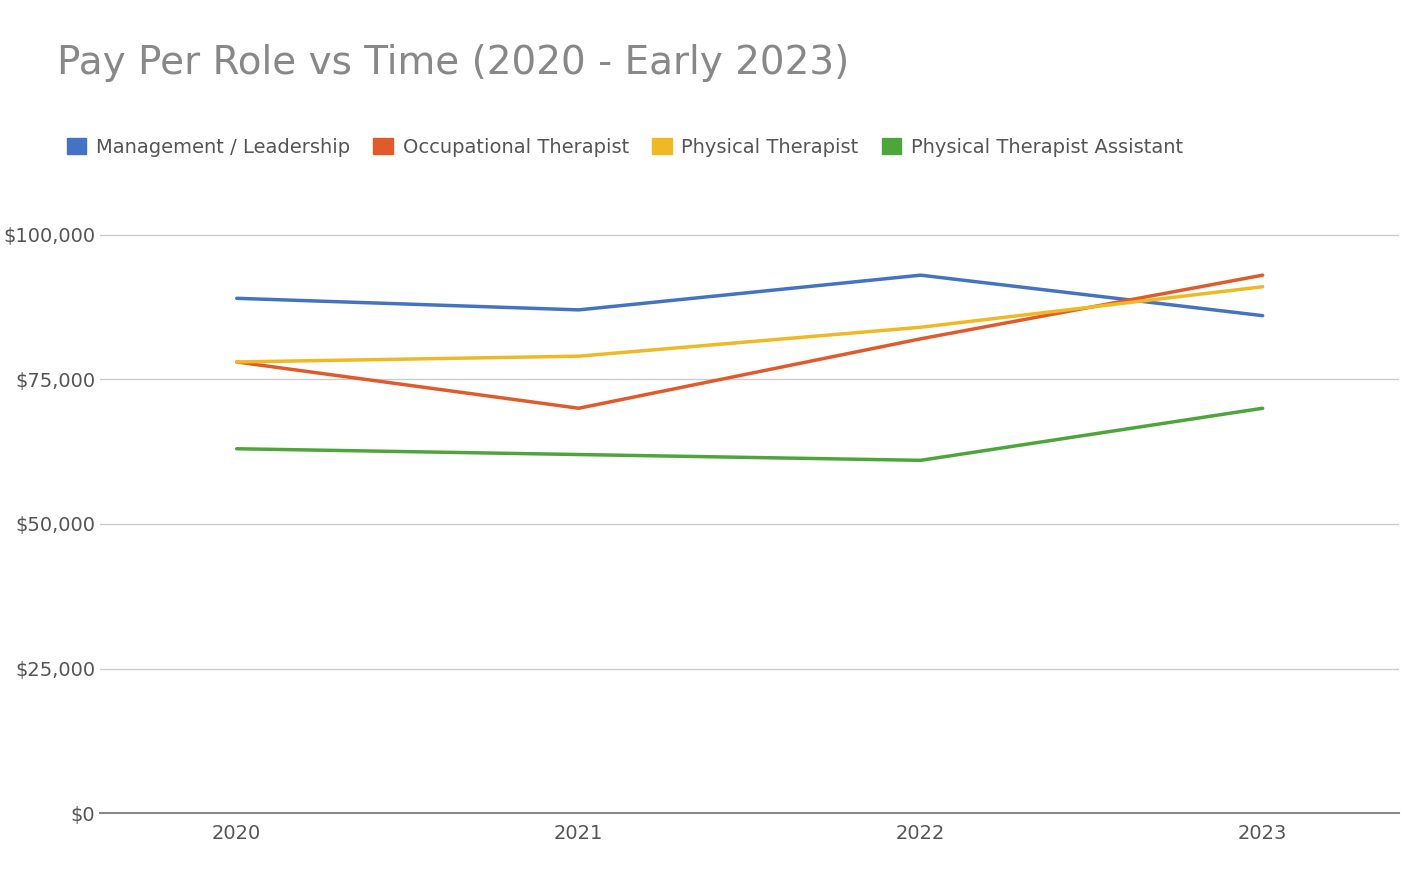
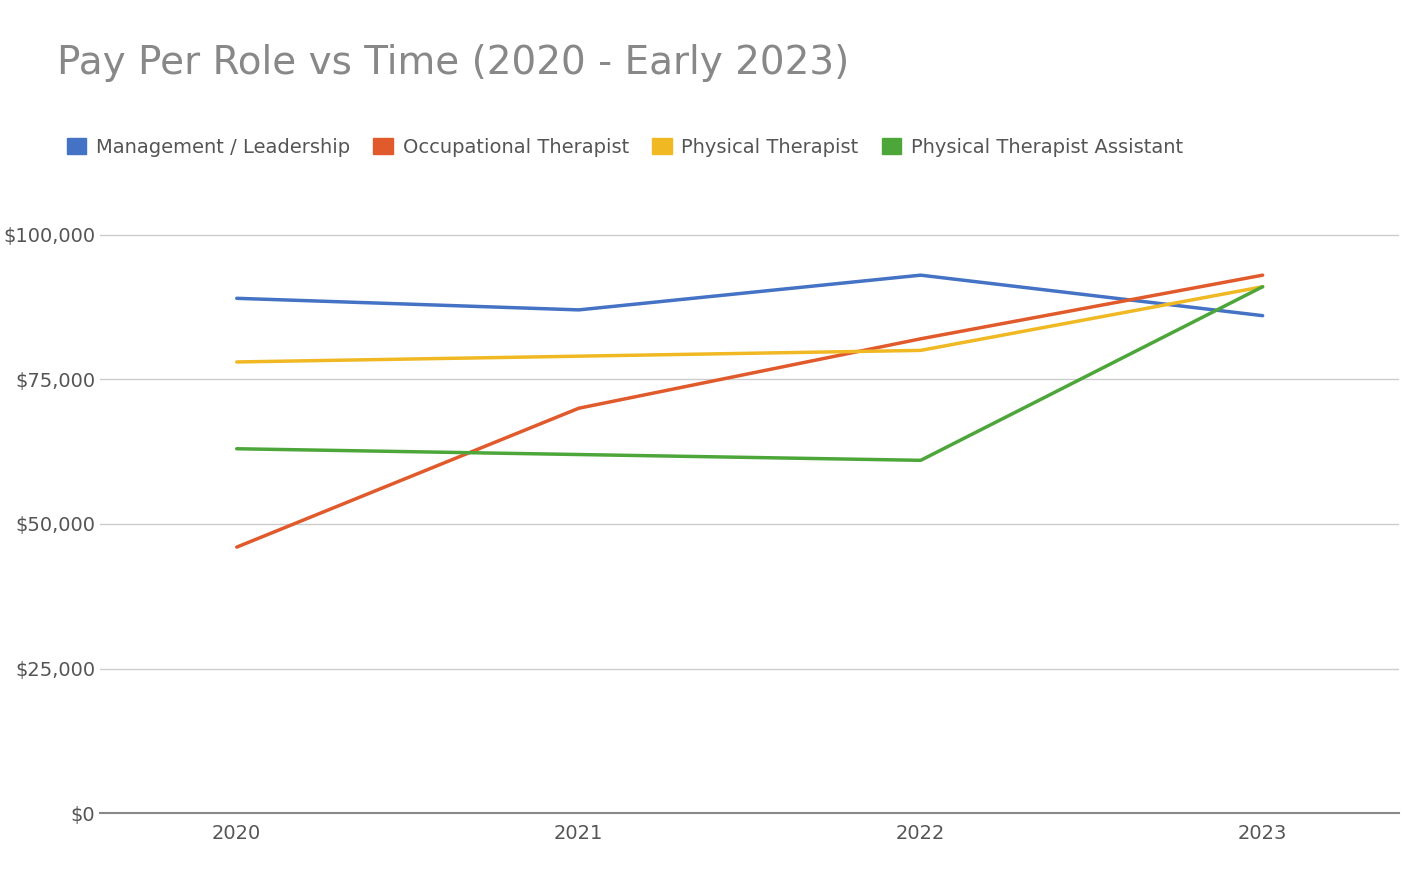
Occupational Therapist/2020: $78,000 -> $46,000
Physical Therapist/2022: $84,000 -> $80,000
Physical Therapist Assistant/2023: $70,000 -> $91,000
